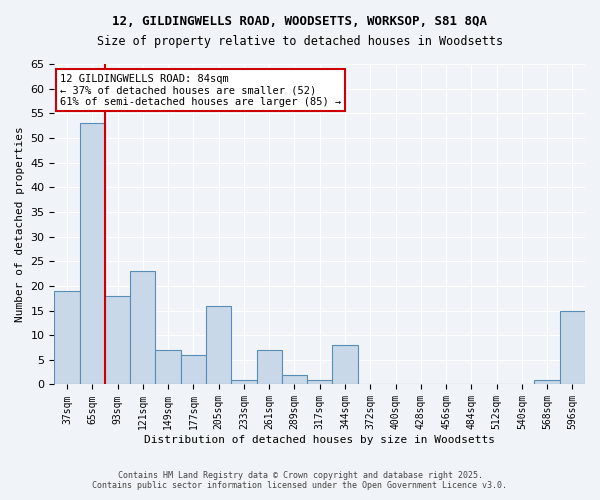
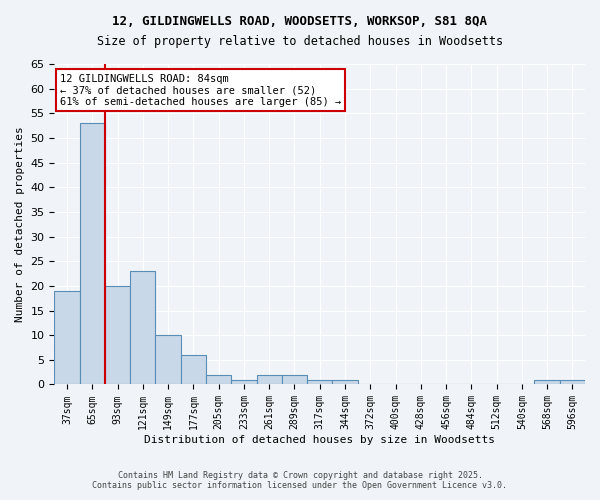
93sqm: 18 -> 20
149sqm: 7 -> 10
205sqm: 16 -> 2
261sqm: 7 -> 2
344sqm: 8 -> 1
596sqm: 15 -> 1
